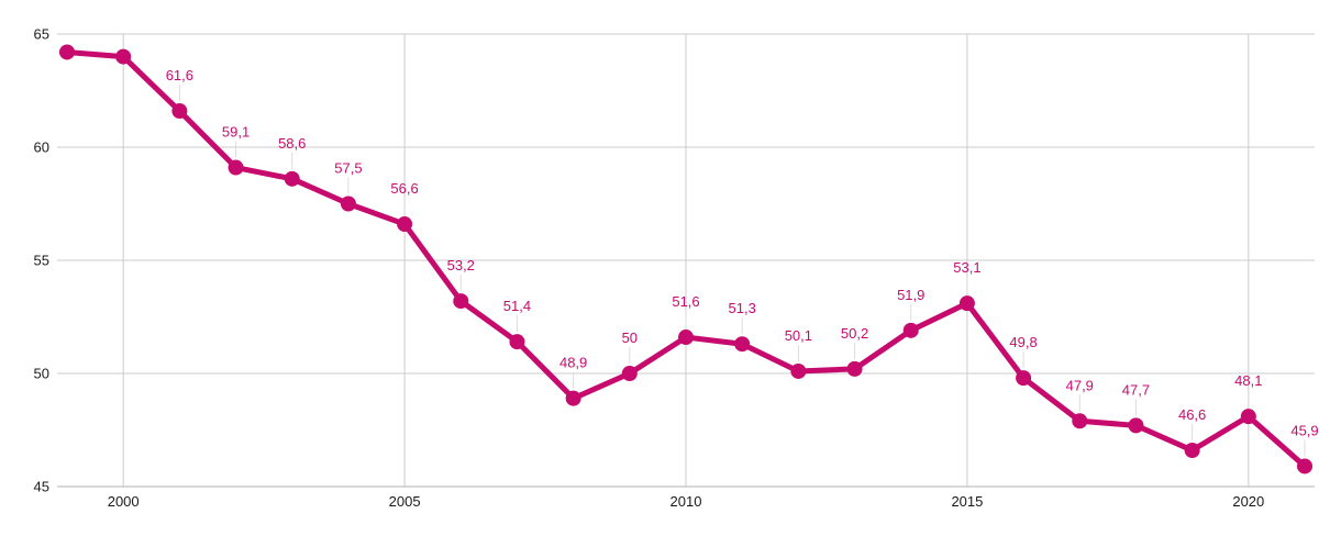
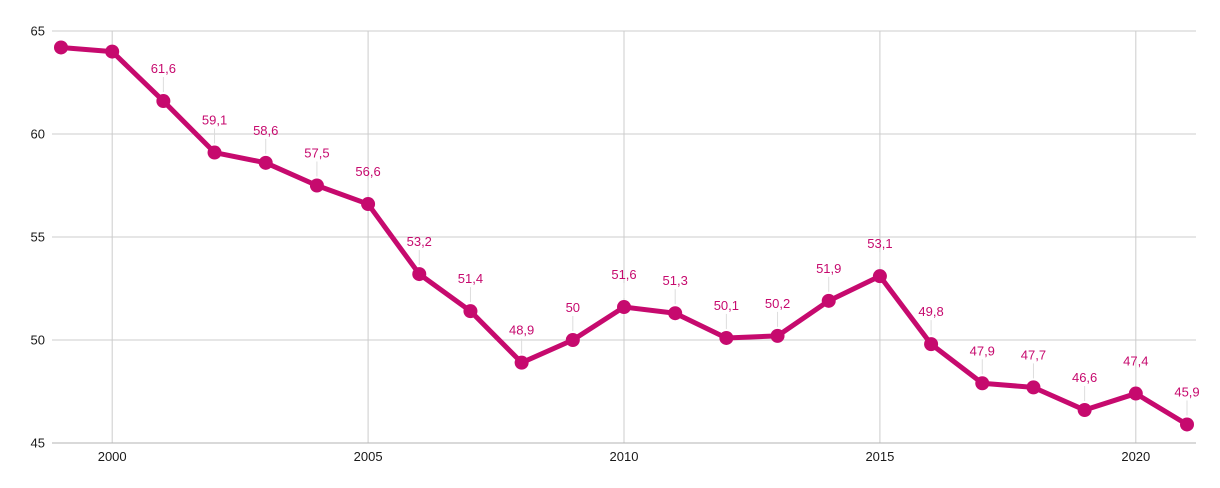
2020: 48,1 -> 47,4
